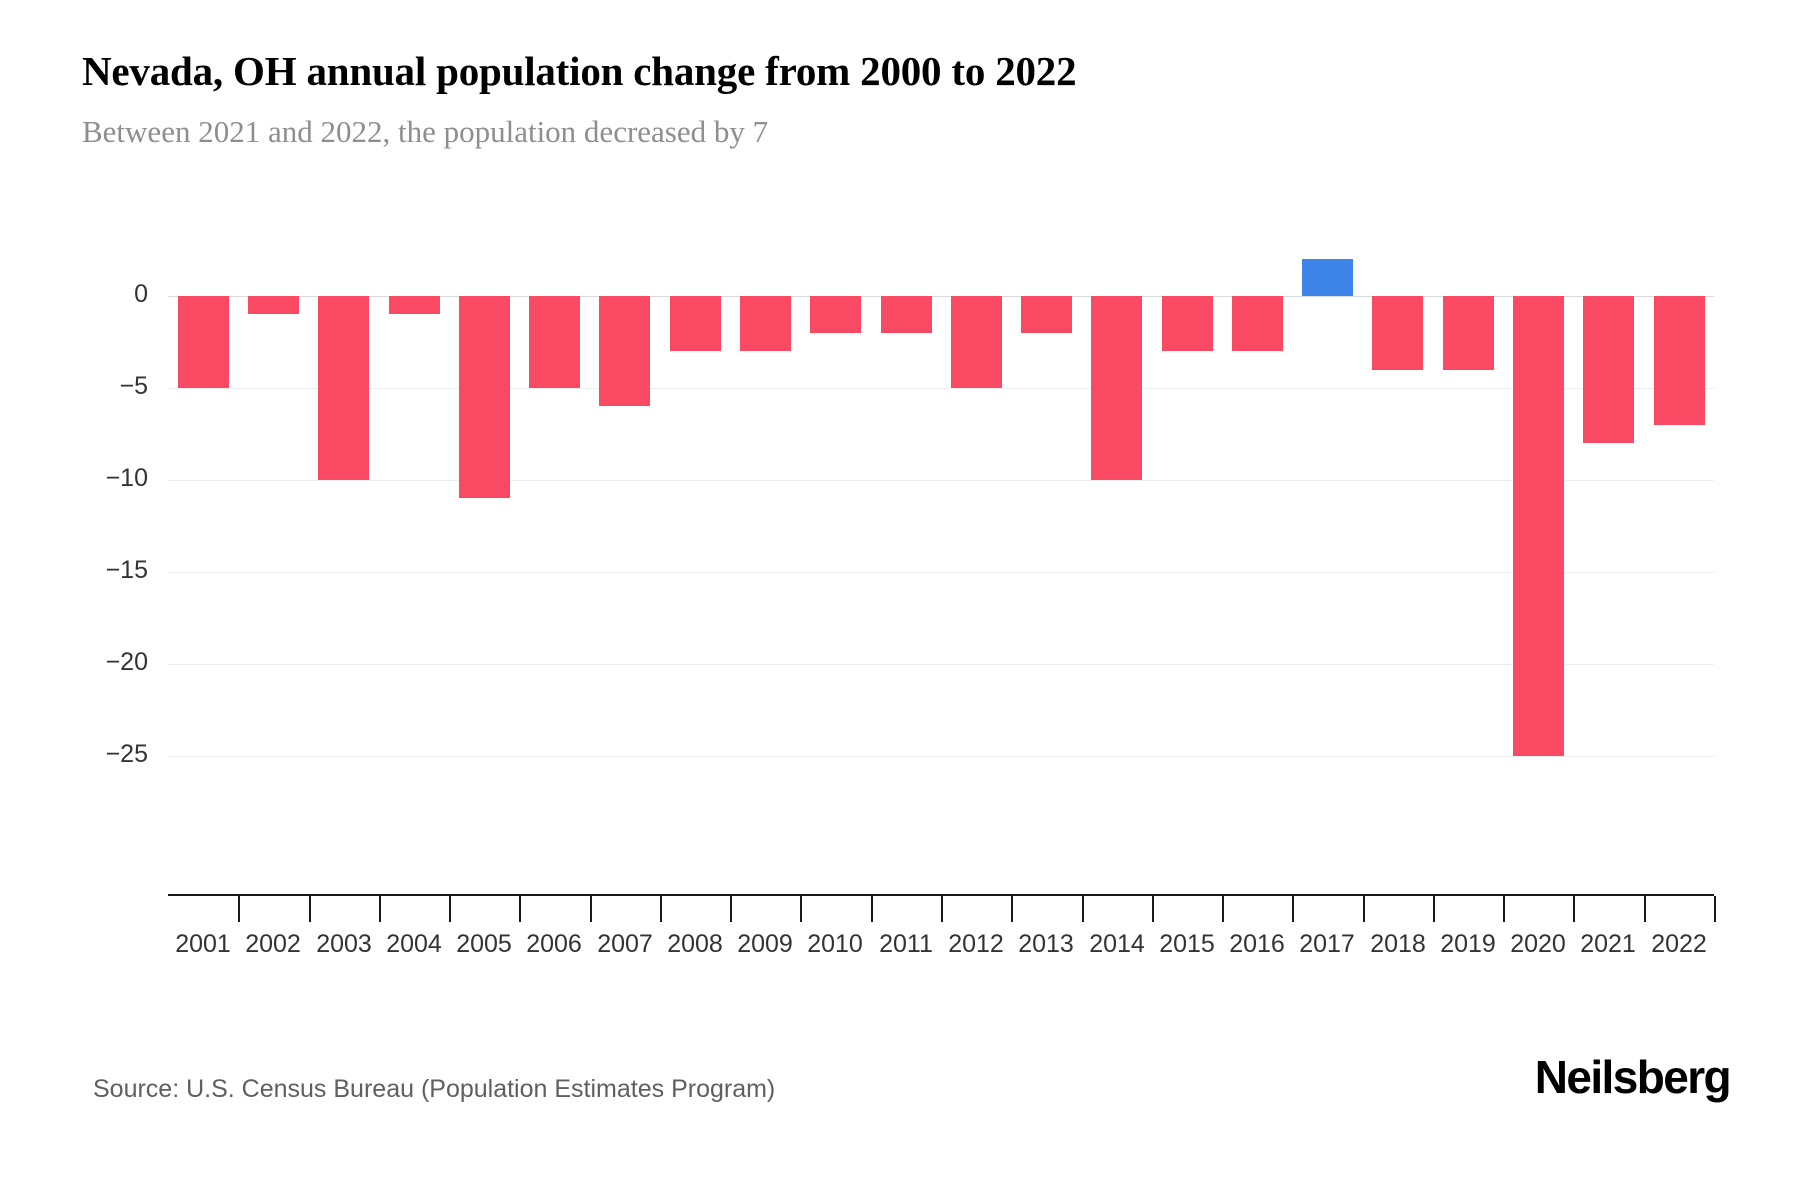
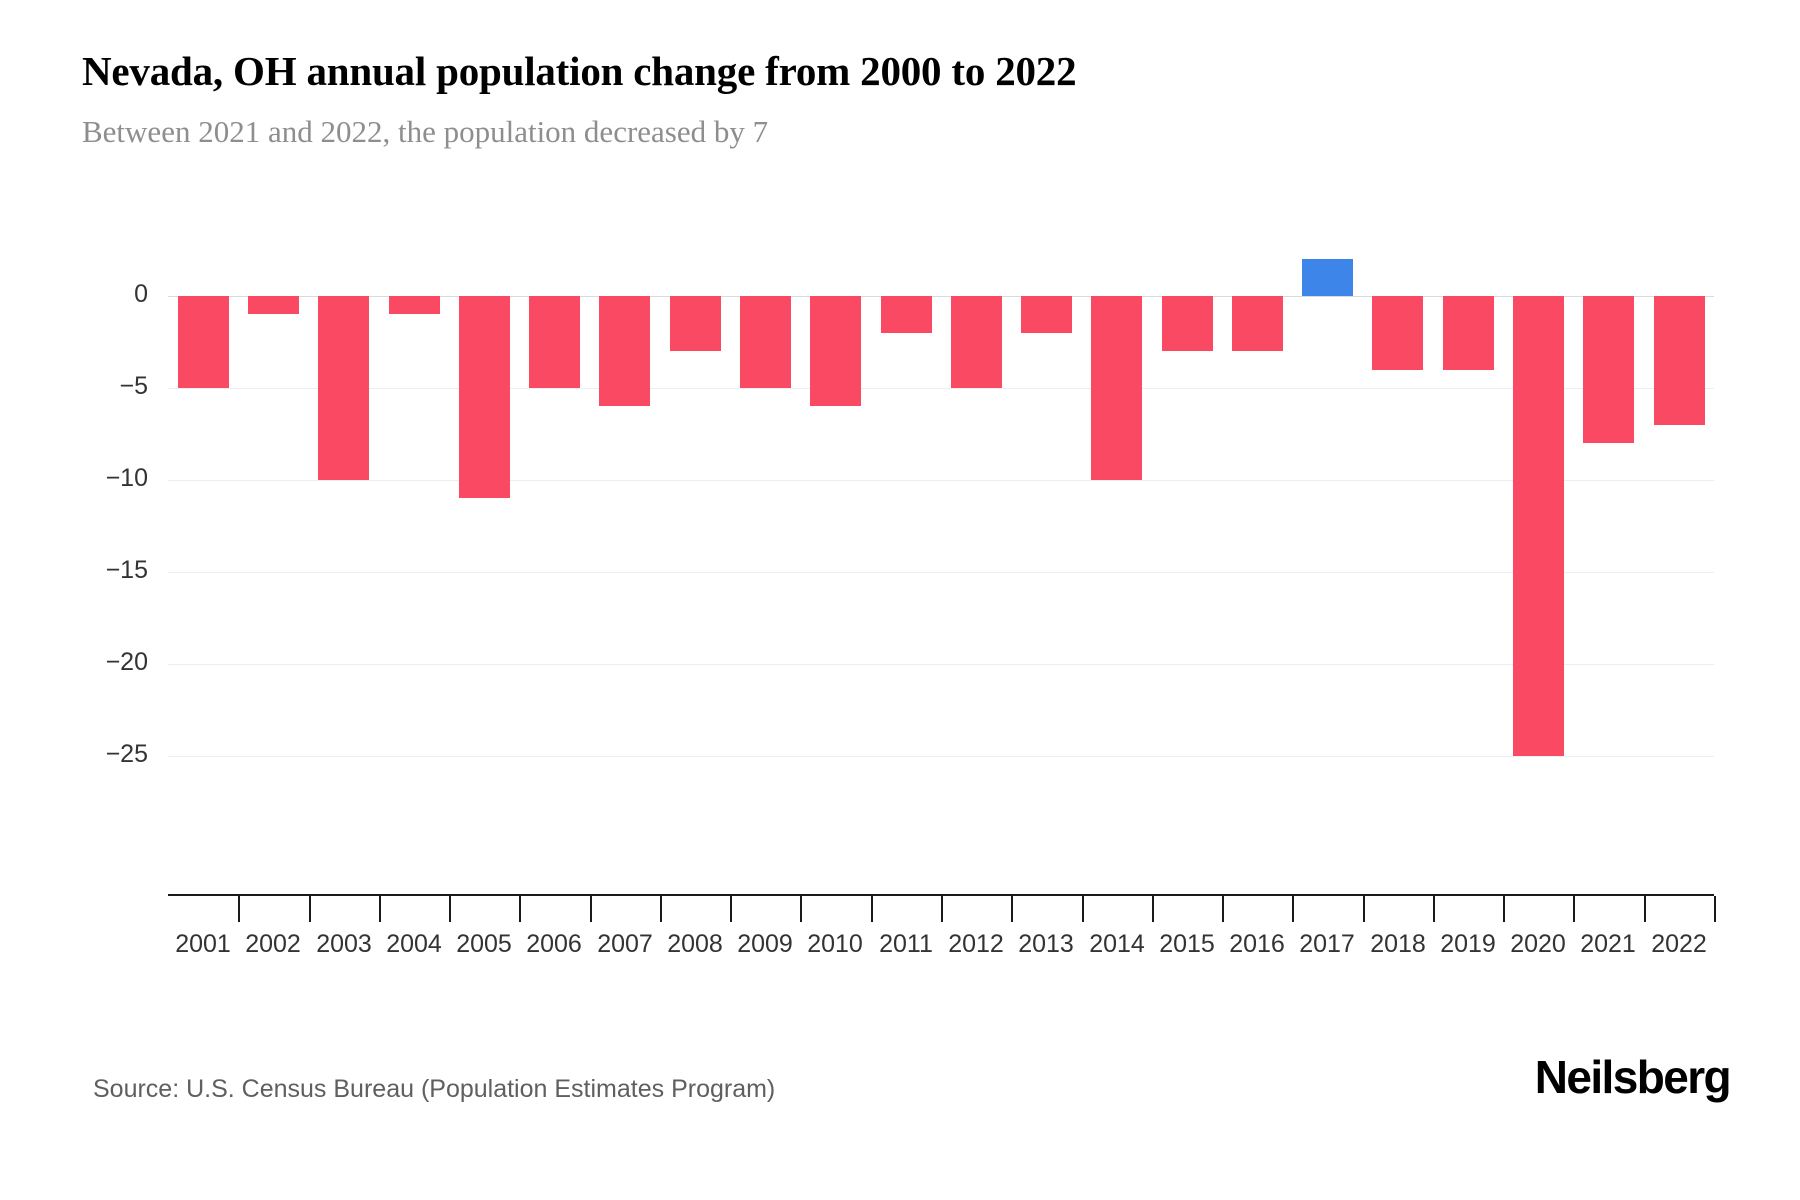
2009: -3 -> -5
2010: -2 -> -6
